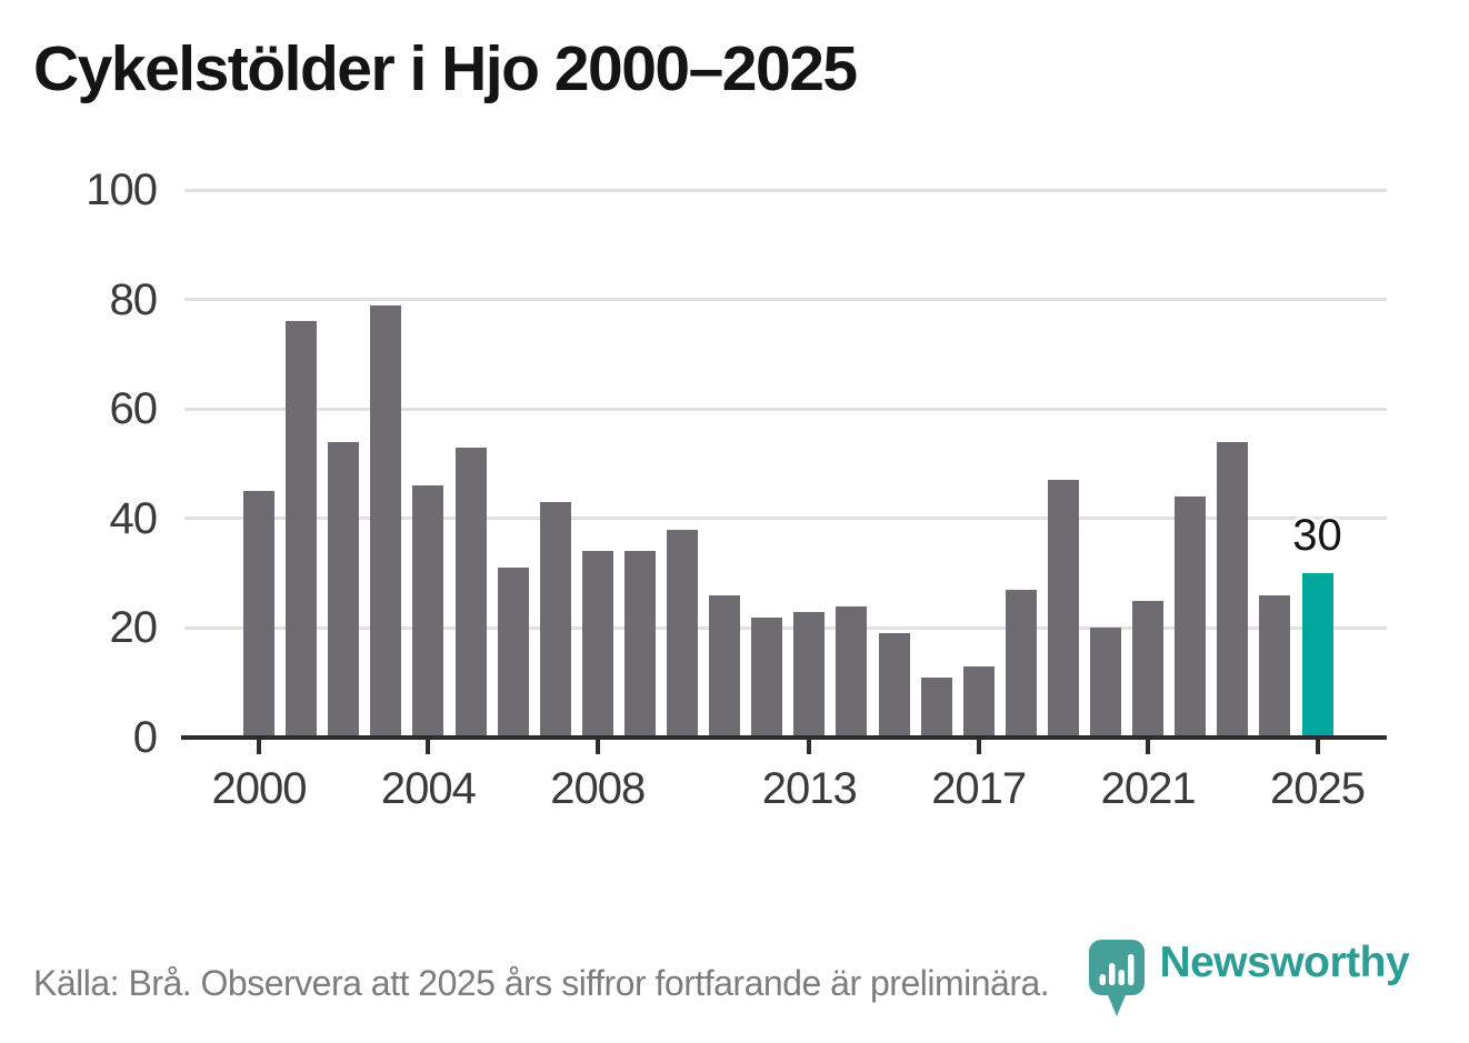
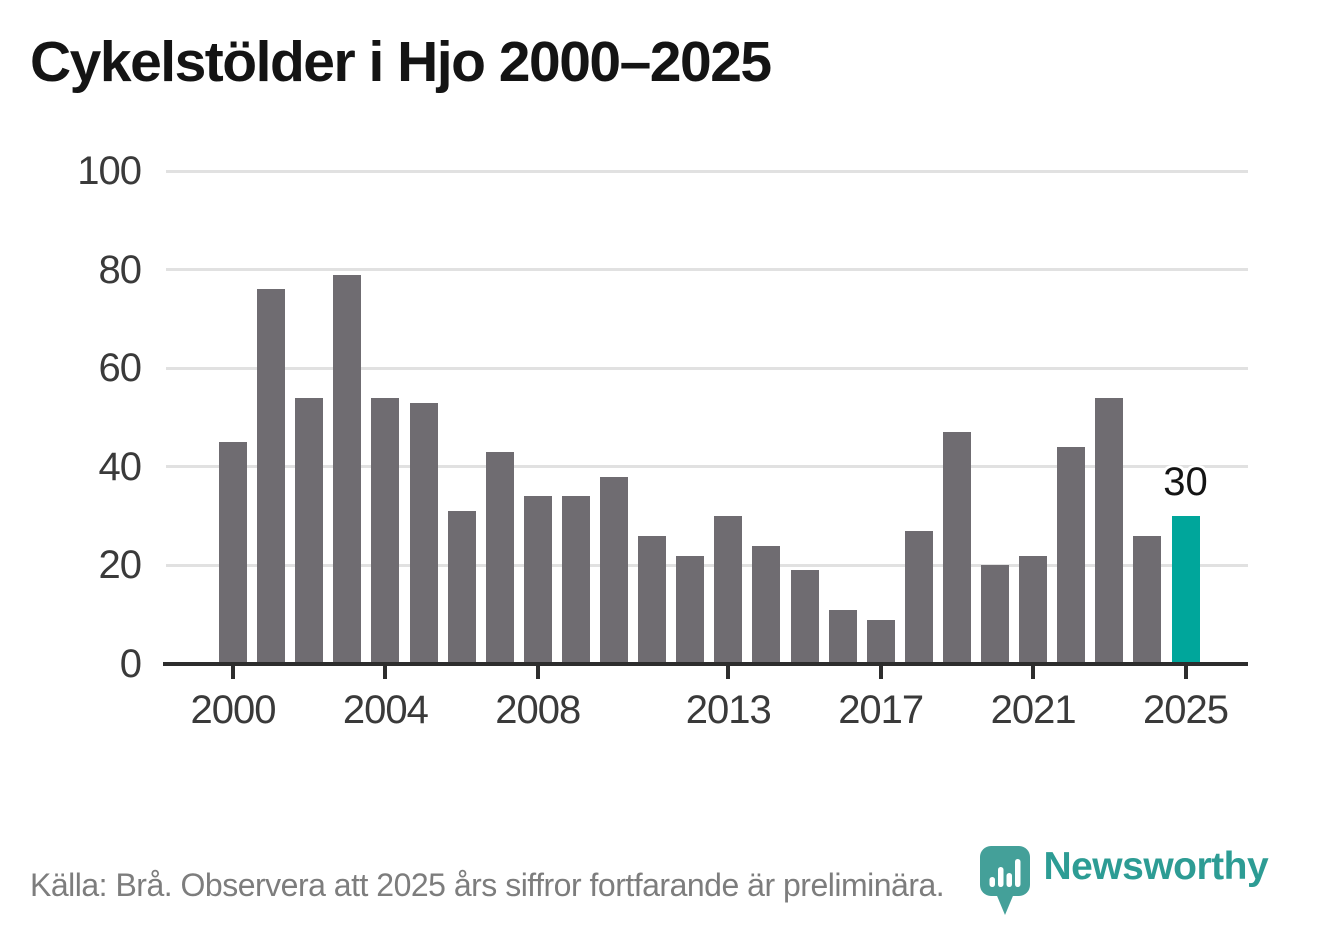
2004: 46 -> 54
2013: 23 -> 30
2017: 13 -> 9
2021: 25 -> 22
